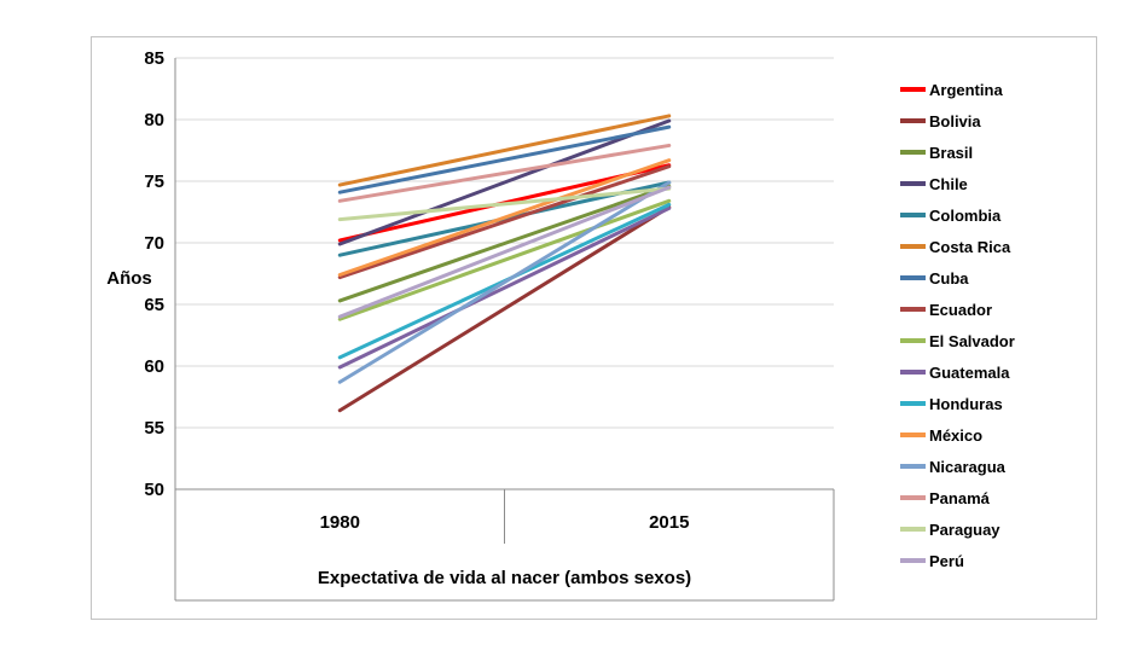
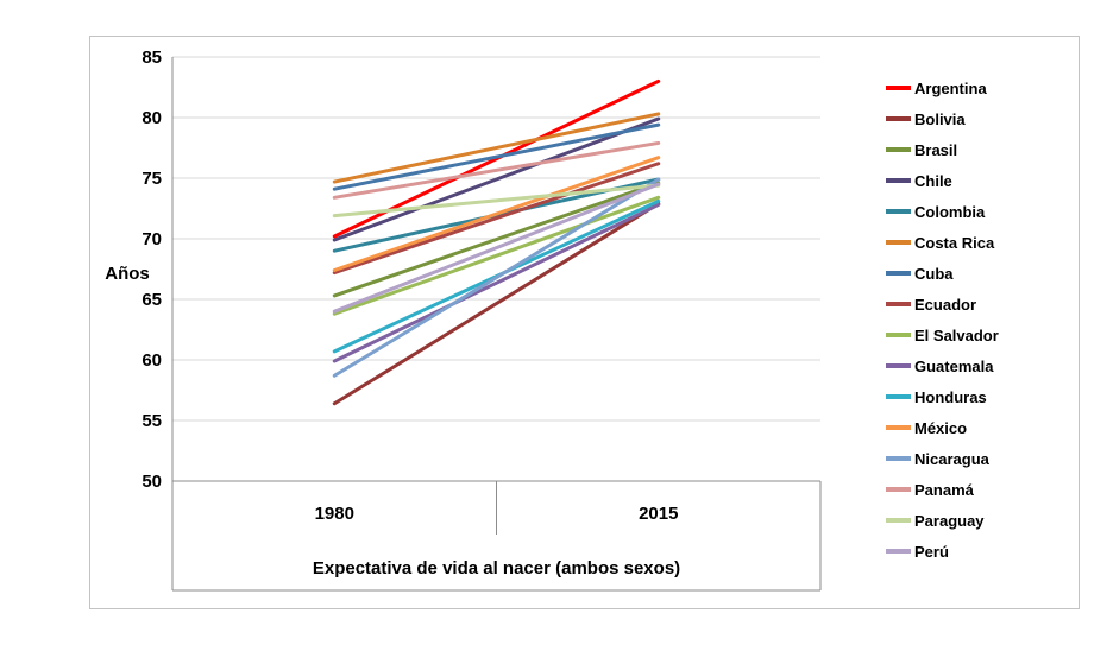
Argentina/2015: 76.3 -> 83.0
